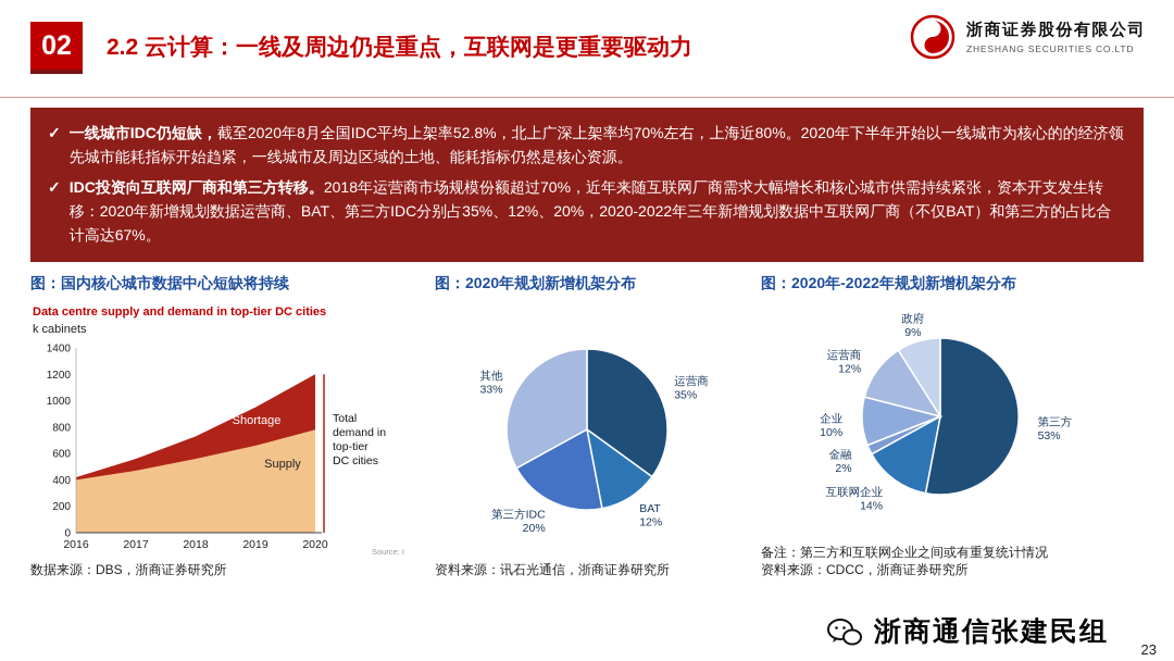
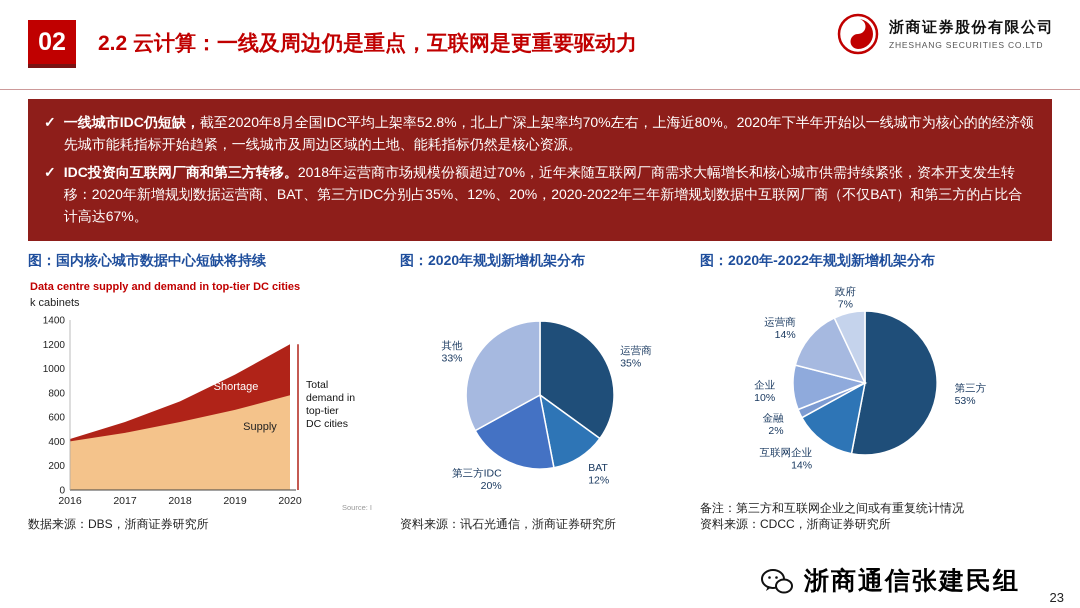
图：2020年-2022年规划新增机架分布/运营商: 12% -> 14%
图：2020年-2022年规划新增机架分布/政府: 9% -> 7%
